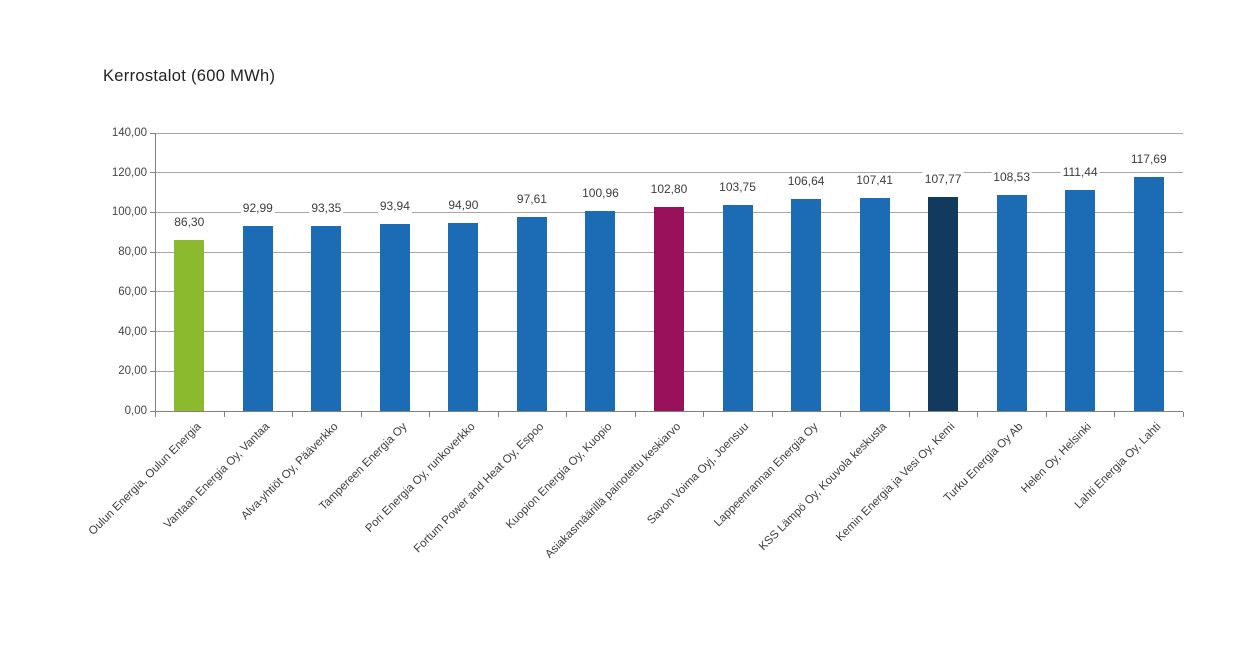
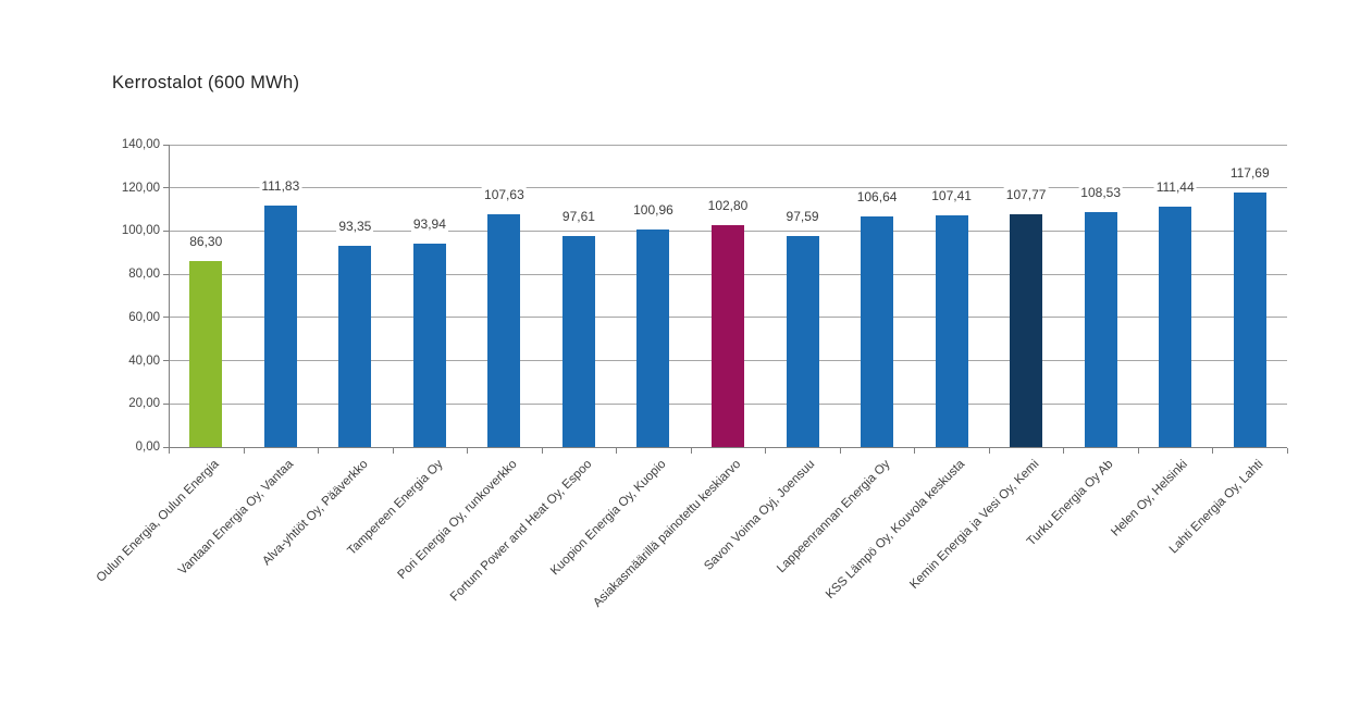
Vantaan Energia Oy, Vantaa: 92,99 -> 111,83
Pori Energia Oy, runkoverkko: 94,90 -> 107,63
Savon Voima Oyj, Joensuu: 103,75 -> 97,59
